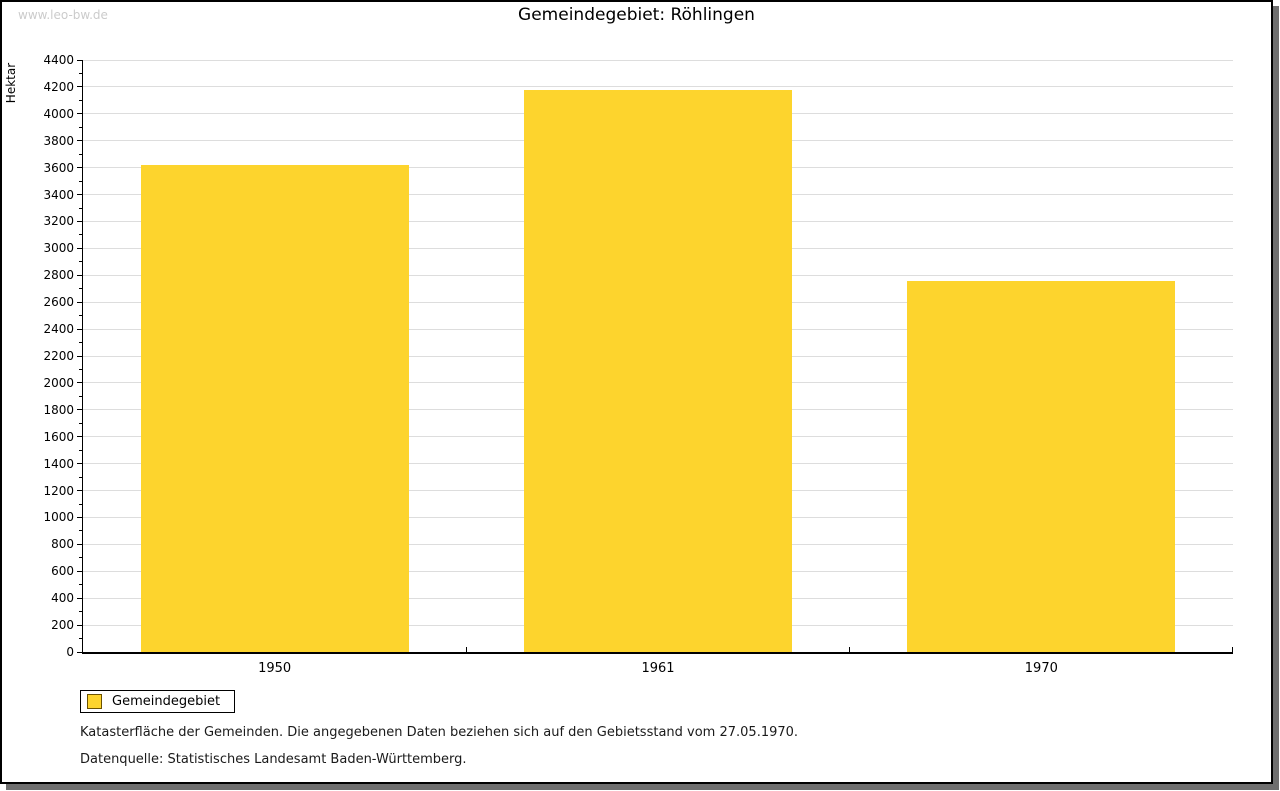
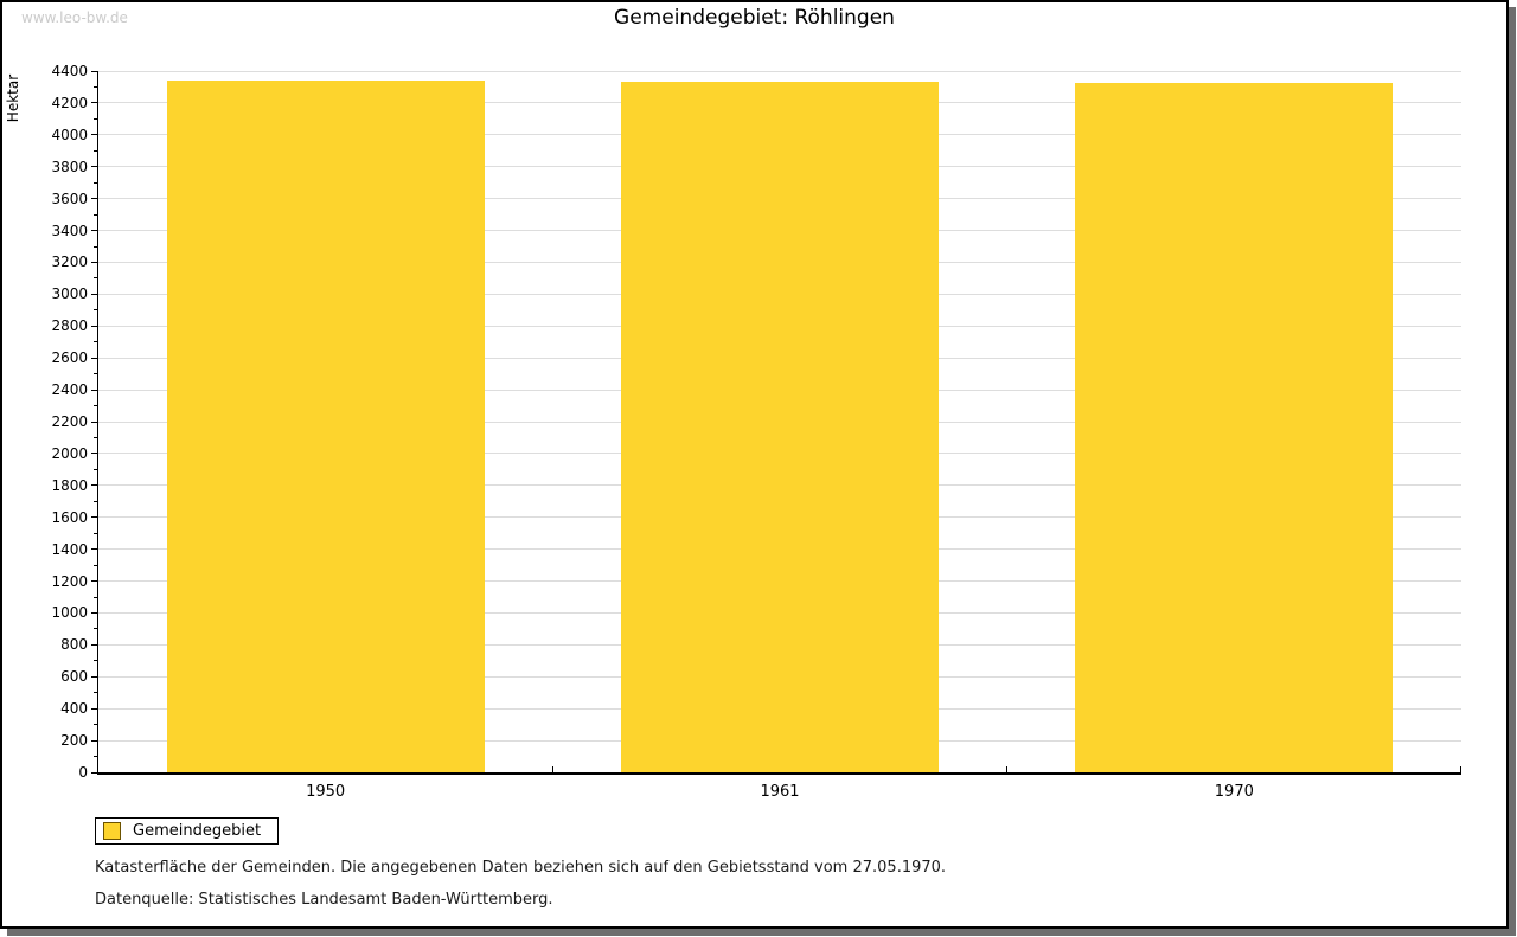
1950: 3620 -> 4340
1961: 4180 -> 4330
1970: 2760 -> 4330
